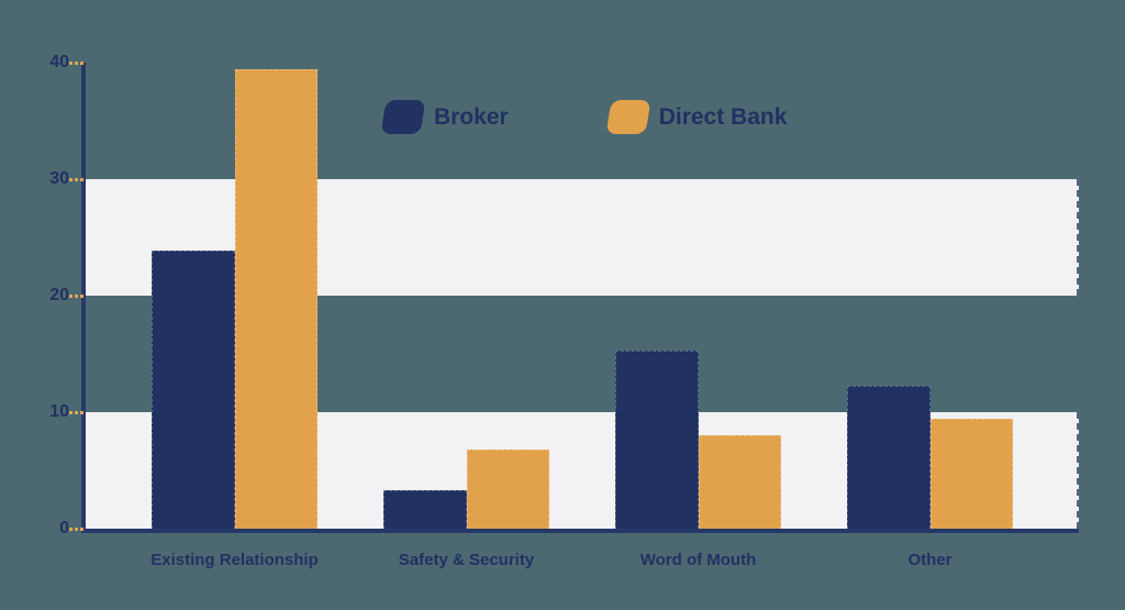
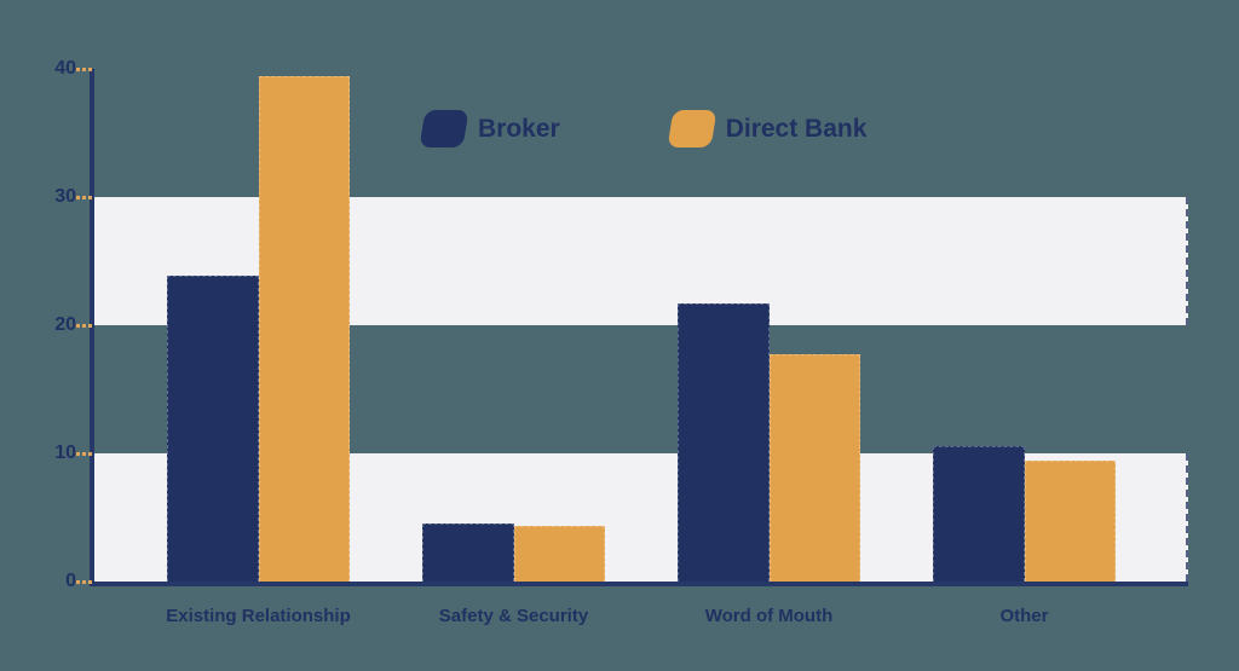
Broker/Safety & Security: 3.3 -> 4.5
Direct Bank/Safety & Security: 6.8 -> 4.3
Broker/Word of Mouth: 15.3 -> 21.7
Direct Bank/Word of Mouth: 8.0 -> 17.7
Broker/Other: 12.3 -> 10.6
